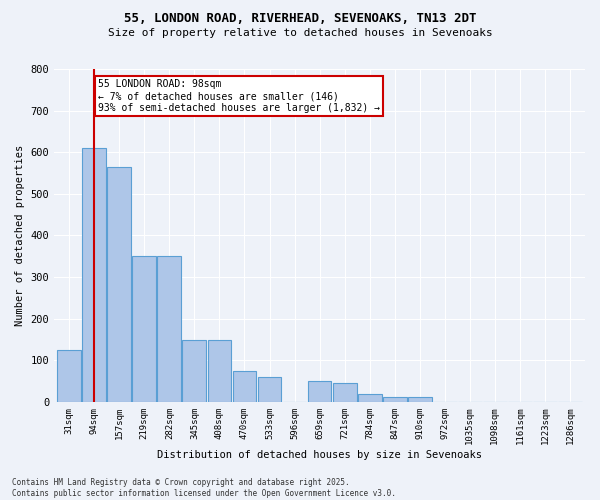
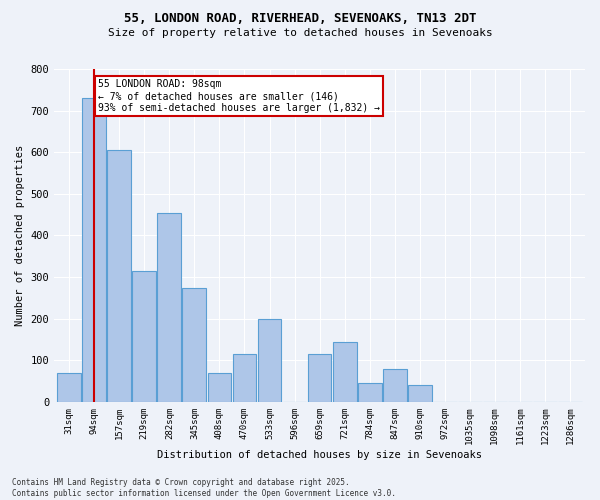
31sqm: 125 -> 70
94sqm: 610 -> 730
157sqm: 565 -> 605
219sqm: 350 -> 315
282sqm: 350 -> 455
345sqm: 150 -> 275
408sqm: 150 -> 70
470sqm: 75 -> 115
533sqm: 60 -> 200
659sqm: 50 -> 115
721sqm: 45 -> 145
784sqm: 20 -> 45
847sqm: 12 -> 80
910sqm: 12 -> 40
